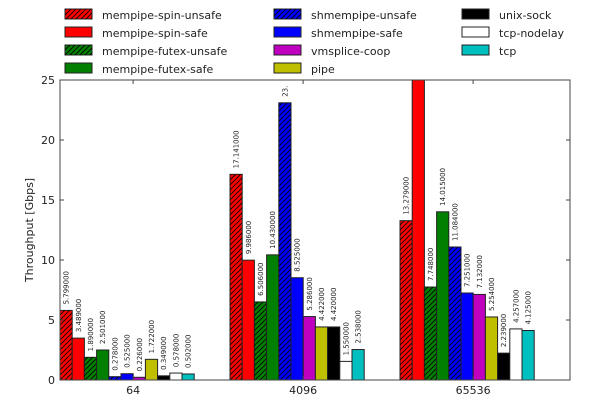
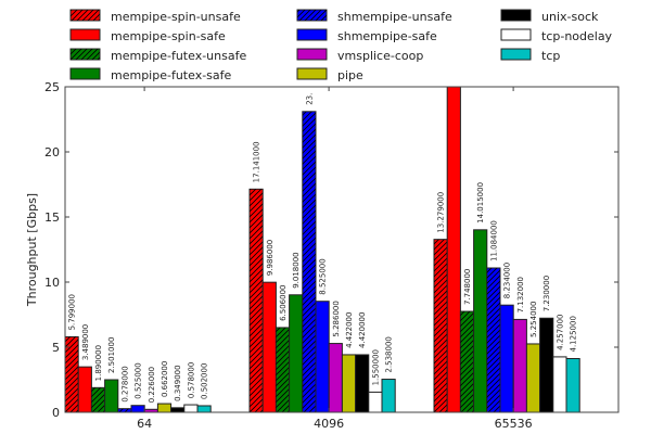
pipe/64: 1.722000 -> 0.662000
mempipe-futex-safe/4096: 10.430000 -> 9.018000
shmempipe-safe/65536: 7.251000 -> 8.234000
unix-sock/65536: 2.239000 -> 7.230000
